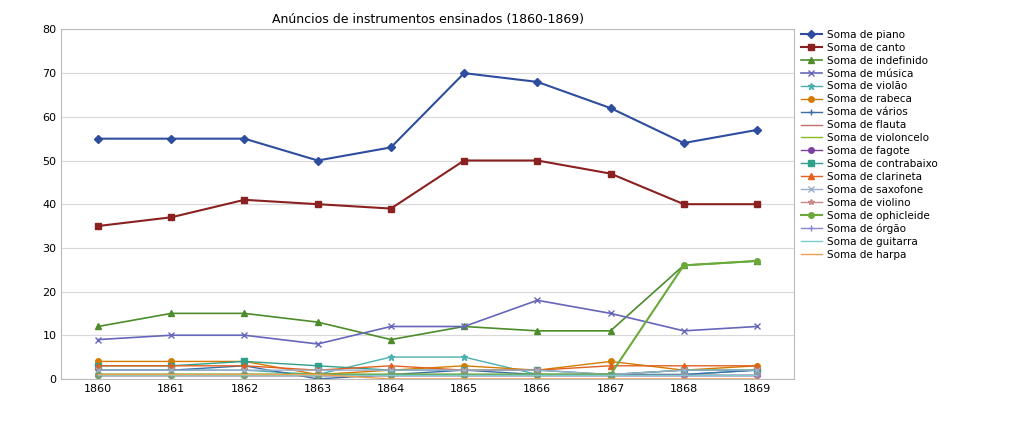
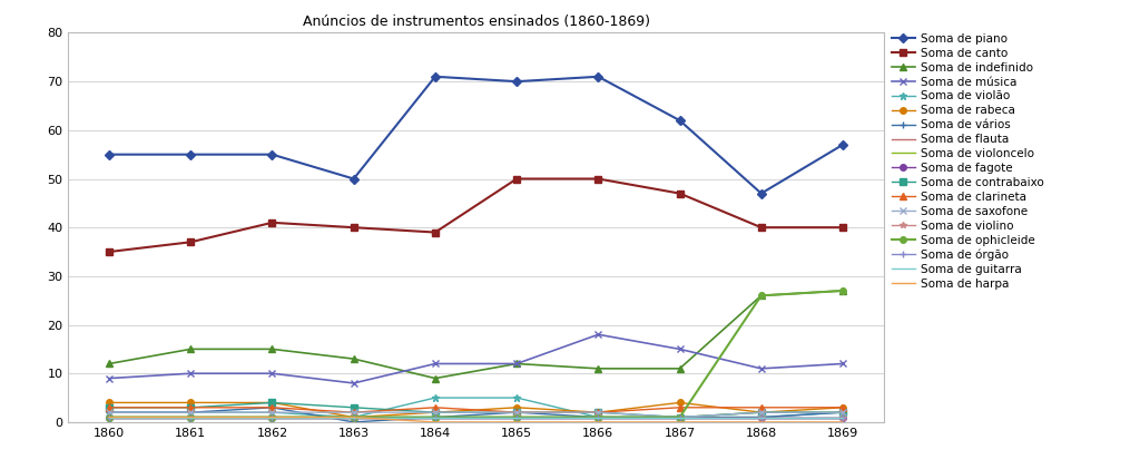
Soma de piano/1864: 53 -> 71
Soma de piano/1866: 68 -> 71
Soma de piano/1868: 54 -> 47
